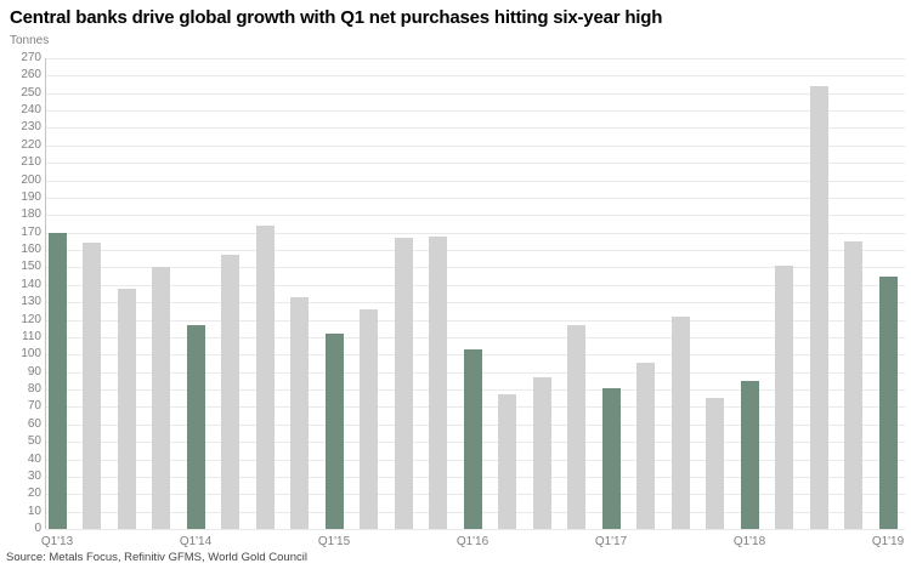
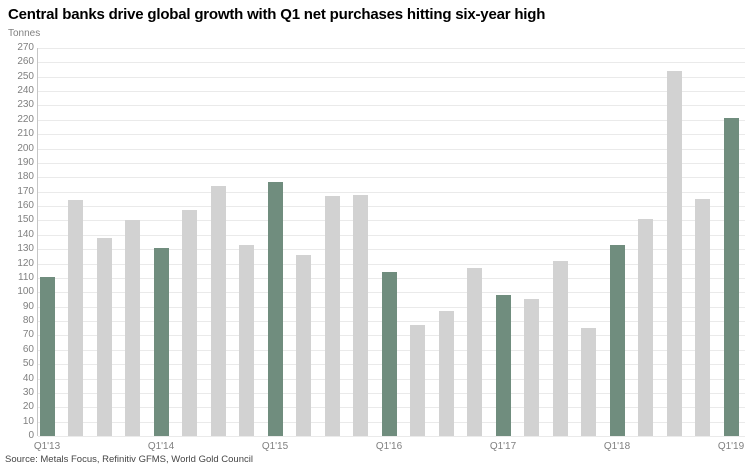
Q1'13: 170 -> 111
Q1'14: 117 -> 131
Q1'15: 112 -> 177
Q1'16: 103 -> 114
Q1'17: 81 -> 98
Q1'18: 85 -> 133
Q1'19: 145 -> 221
